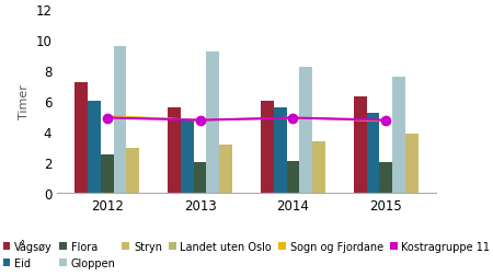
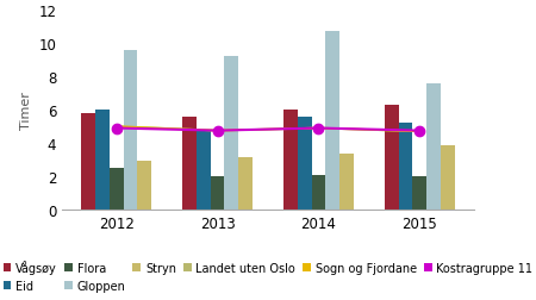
Vågsøy/2012: 7.2 -> 5.8
Gloppen/2014: 8.2 -> 10.7
